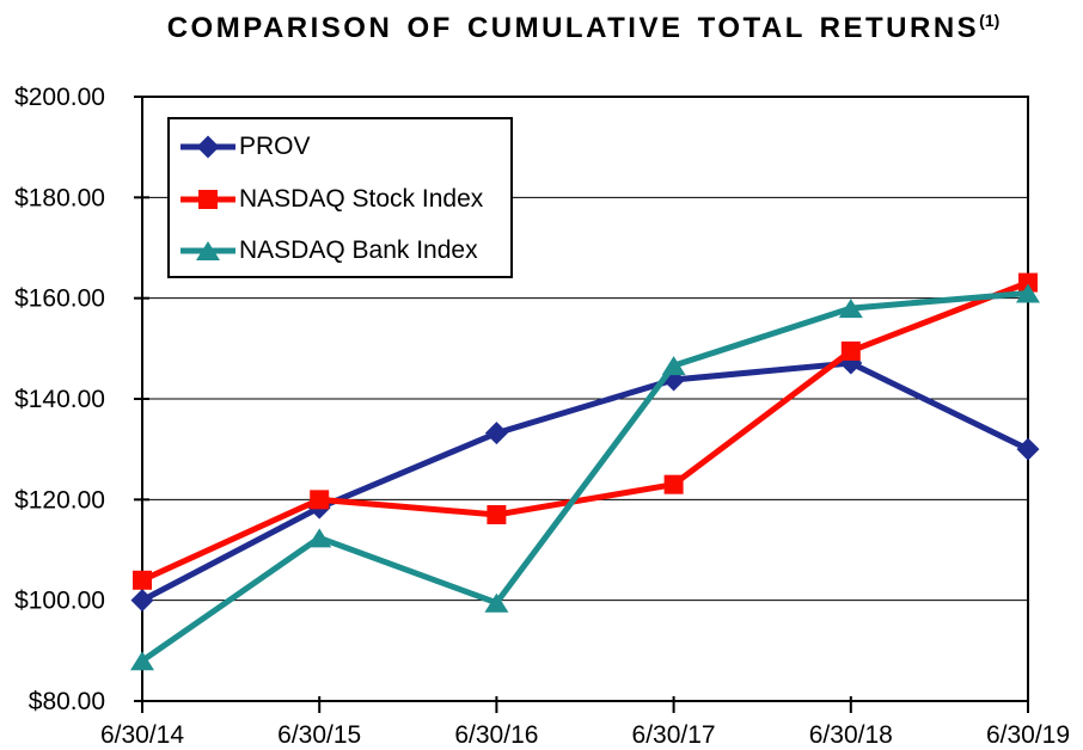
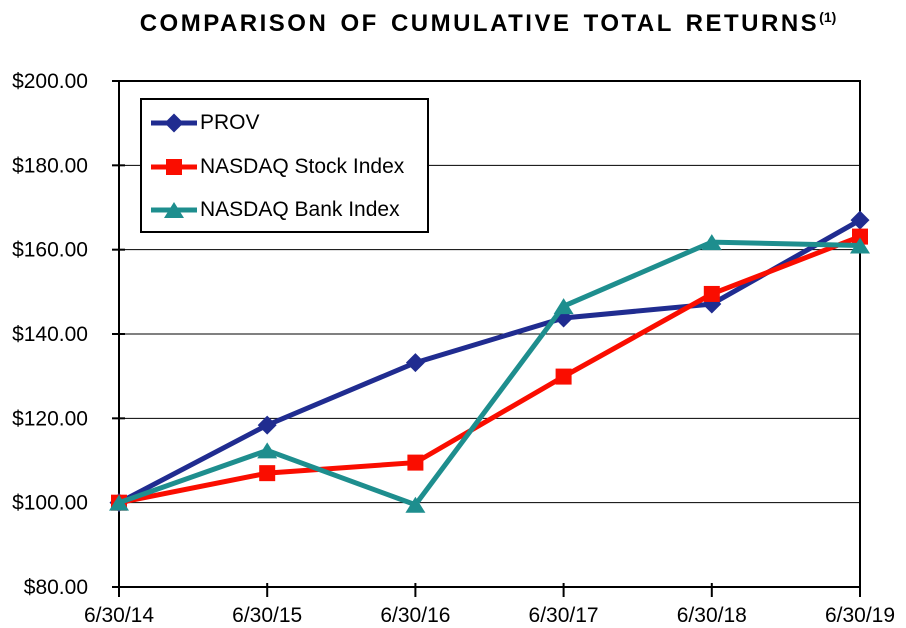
NASDAQ Stock Index/6/30/14: $104 -> $100
NASDAQ Bank Index/6/30/14: $88 -> $100
NASDAQ Stock Index/6/30/15: $120 -> $107
NASDAQ Stock Index/6/30/16: $117 -> $110
NASDAQ Stock Index/6/30/17: $123 -> $130
NASDAQ Bank Index/6/30/18: $158 -> $162
PROV/6/30/19: $130 -> $167
